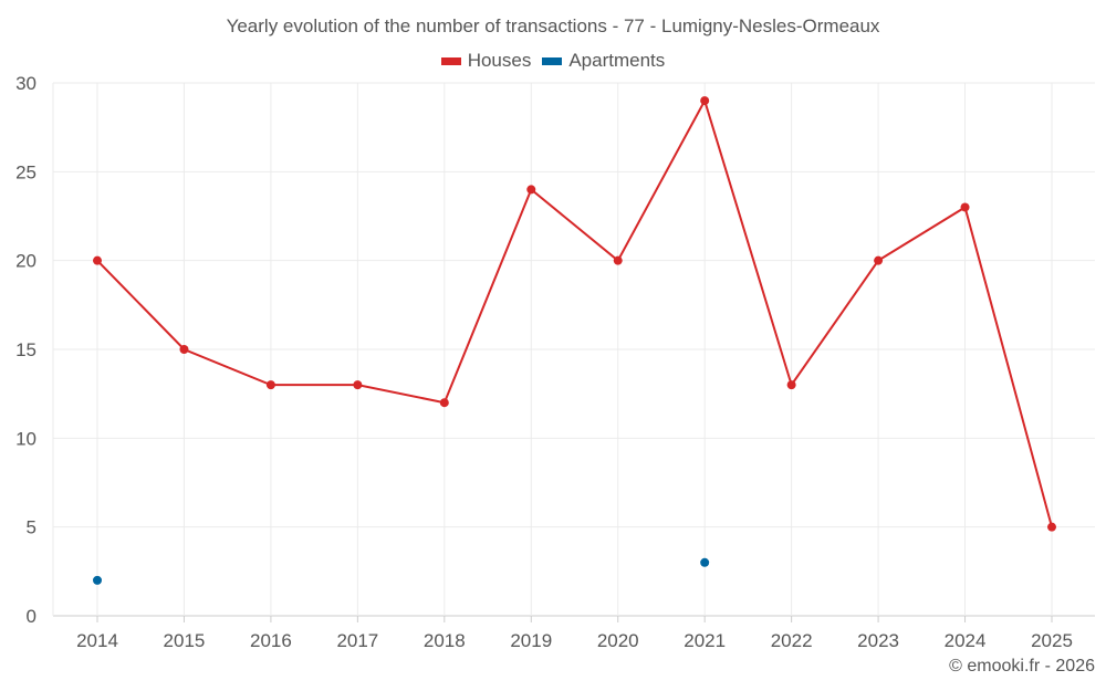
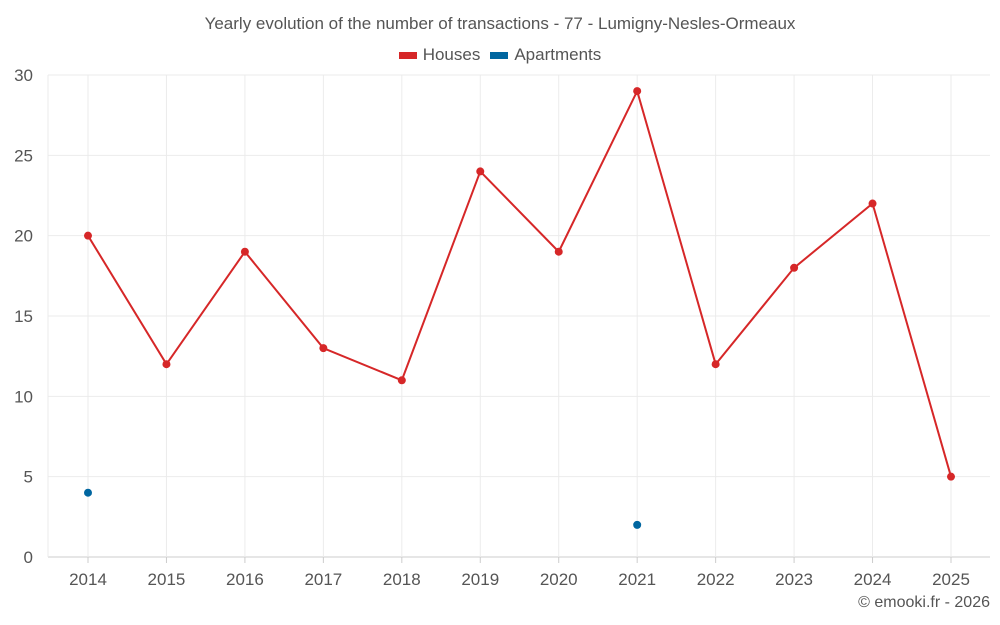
Apartments/2014: 2 -> 4
Houses/2015: 15 -> 12
Houses/2016: 13 -> 19
Houses/2018: 12 -> 11
Houses/2020: 20 -> 19
Apartments/2021: 3 -> 2
Houses/2022: 13 -> 12
Houses/2023: 20 -> 18
Houses/2024: 23 -> 22
